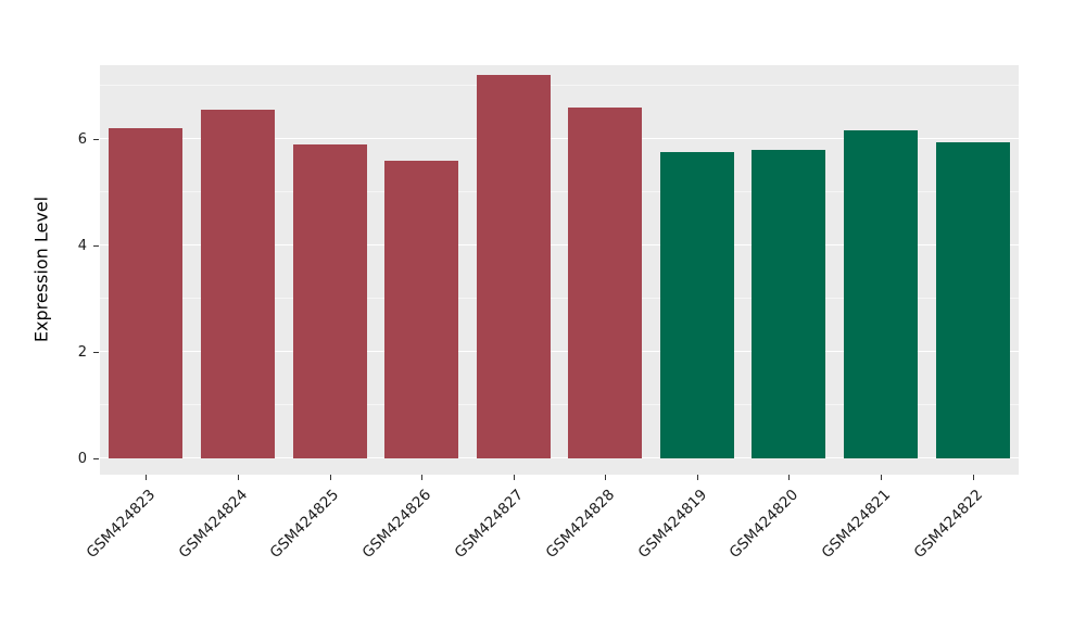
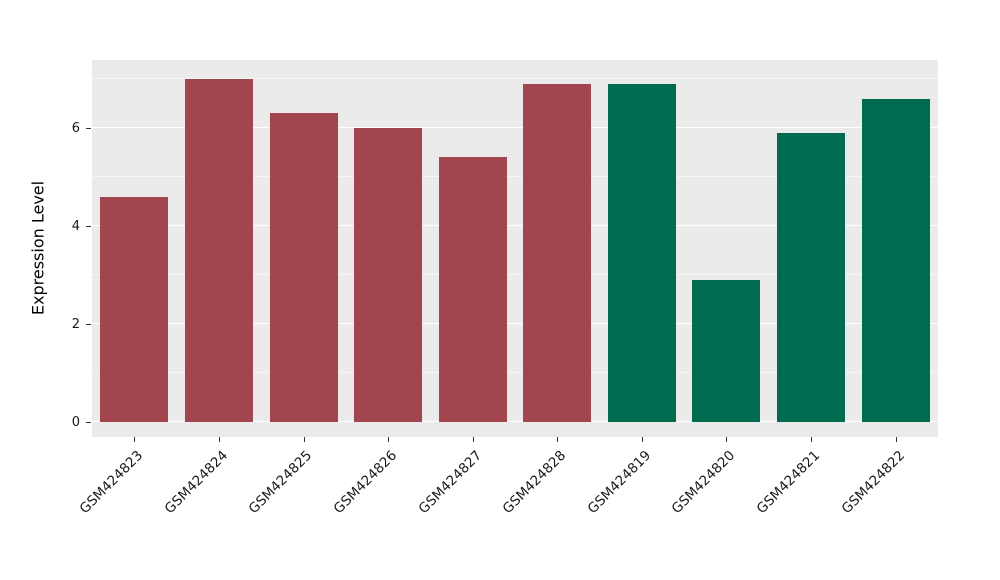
GSM424823: 6.2 -> 4.6
GSM424824: 6.5 -> 7.0
GSM424825: 5.9 -> 6.3
GSM424826: 5.6 -> 6.0
GSM424827: 7.2 -> 5.4
GSM424828: 6.6 -> 6.9
GSM424819: 5.8 -> 6.9
GSM424820: 5.8 -> 2.9
GSM424821: 6.2 -> 5.9
GSM424822: 5.9 -> 6.6
